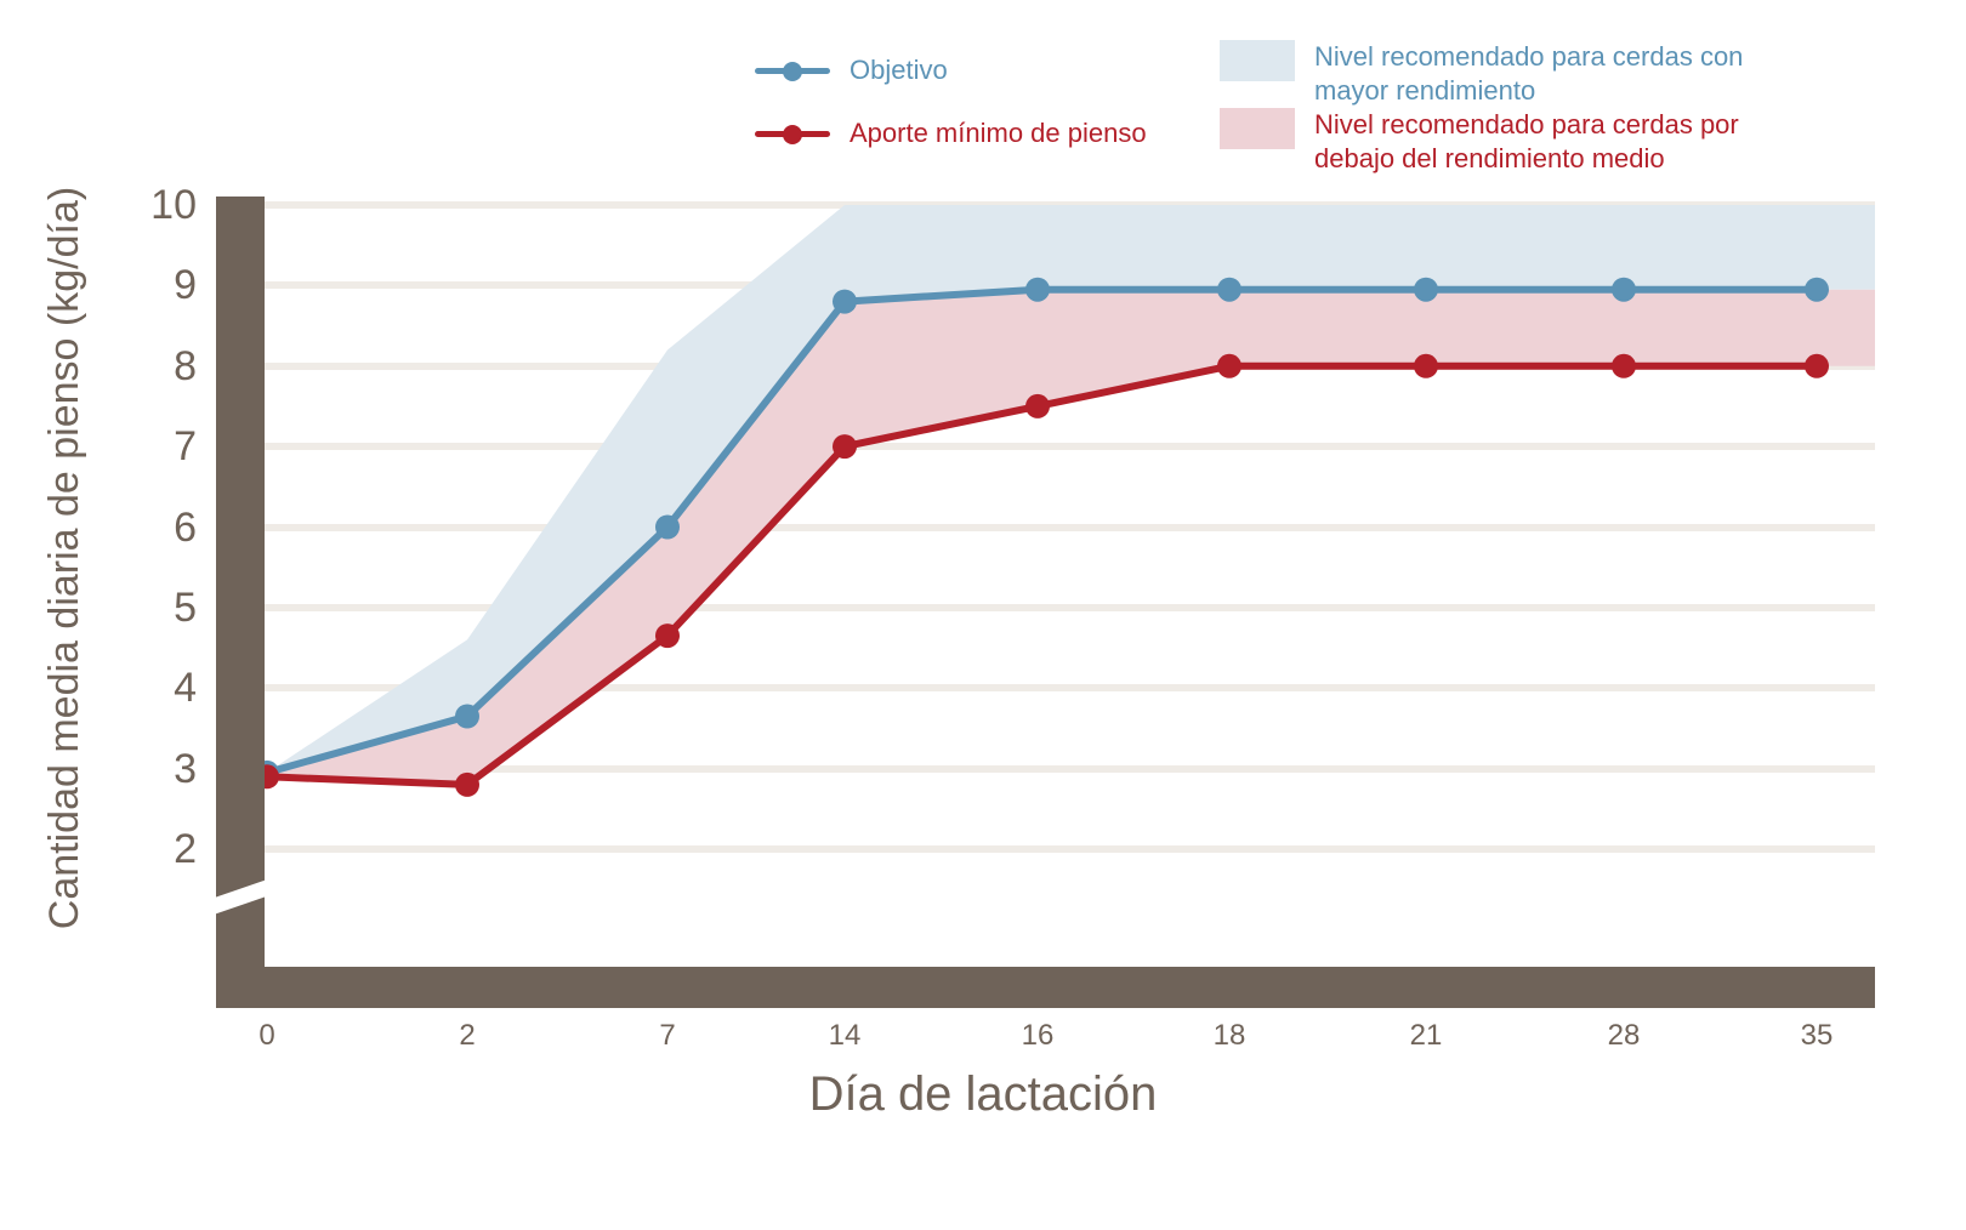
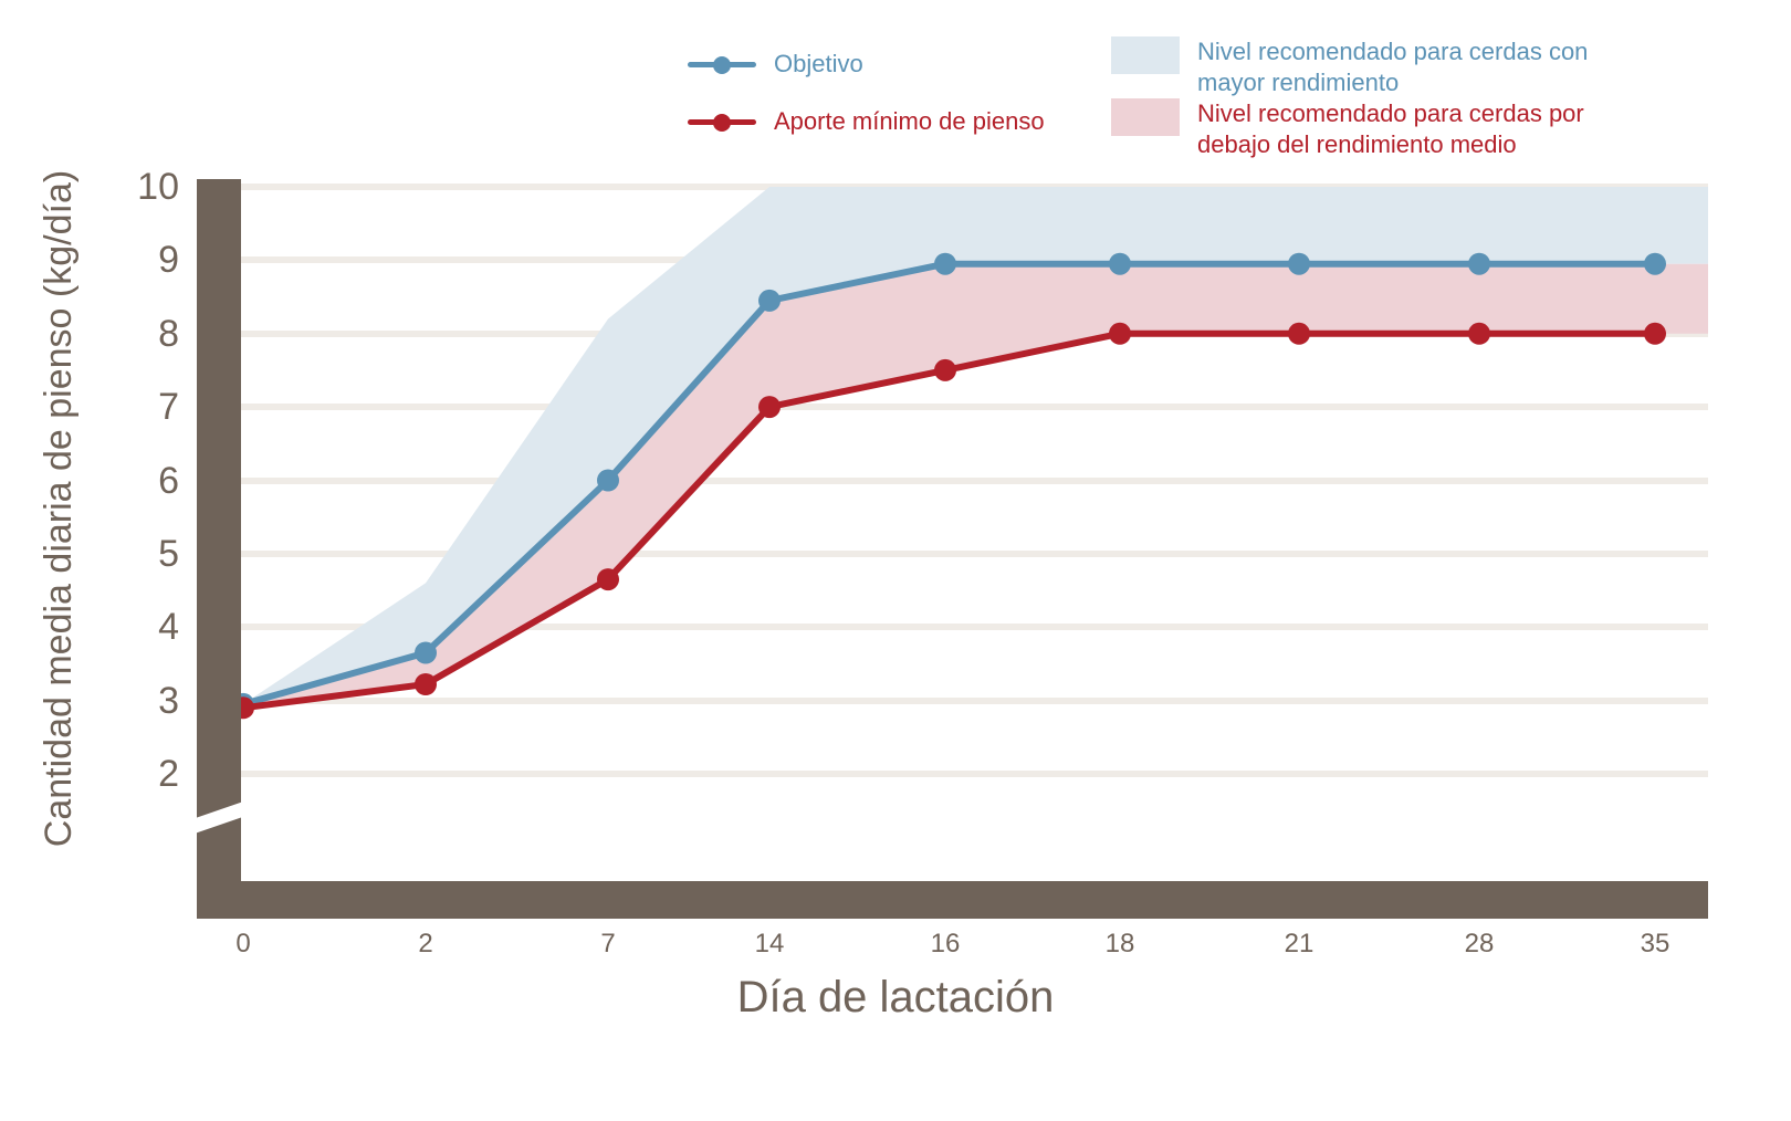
Aporte mínimo de pienso/2: 2.8 -> 3.2
Objetivo/14: 8.8 -> 8.4
